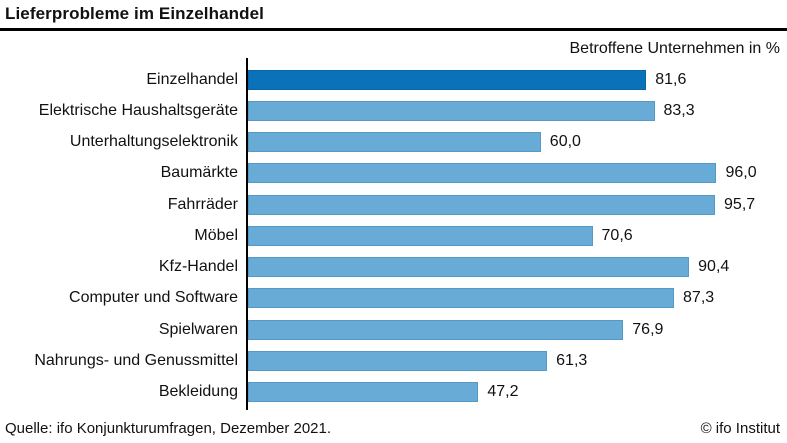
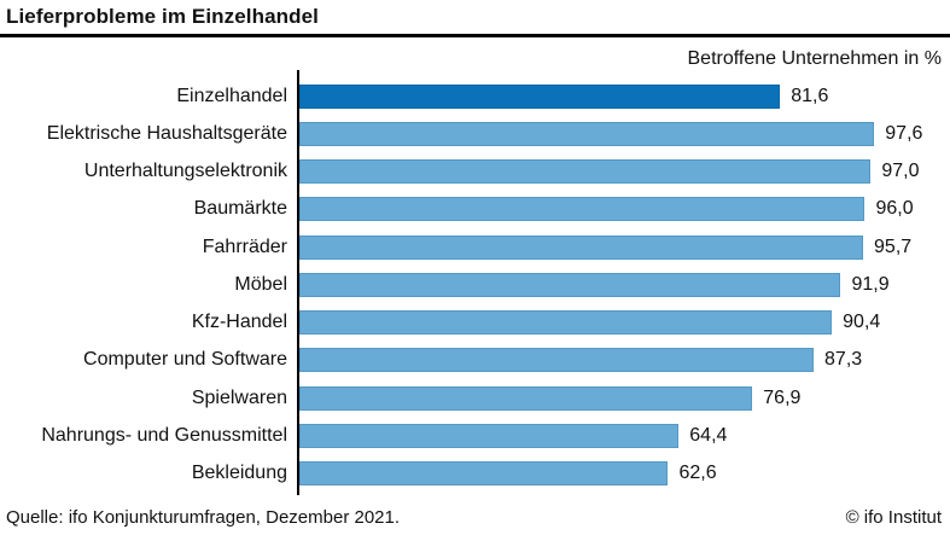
Elektrische Haushaltsgeräte: 83,3 -> 97,6
Unterhaltungselektronik: 60,0 -> 97,0
Möbel: 70,6 -> 91,9
Nahrungs- und Genussmittel: 61,3 -> 64,4
Bekleidung: 47,2 -> 62,6
